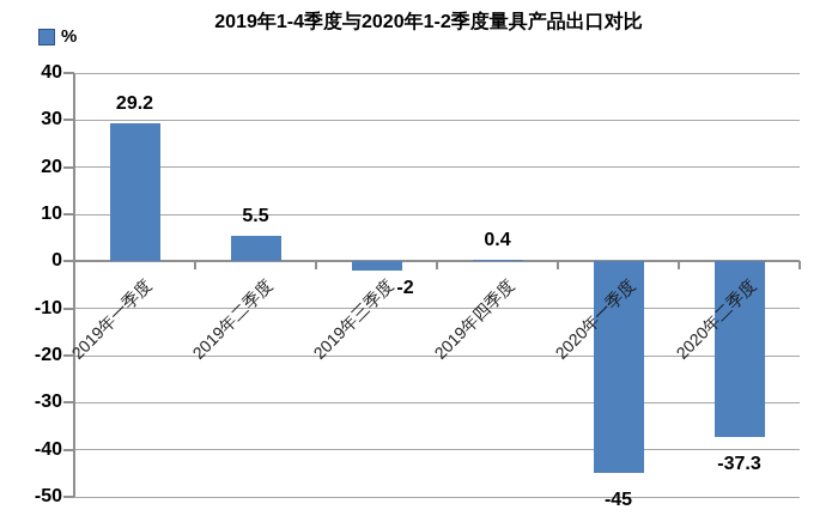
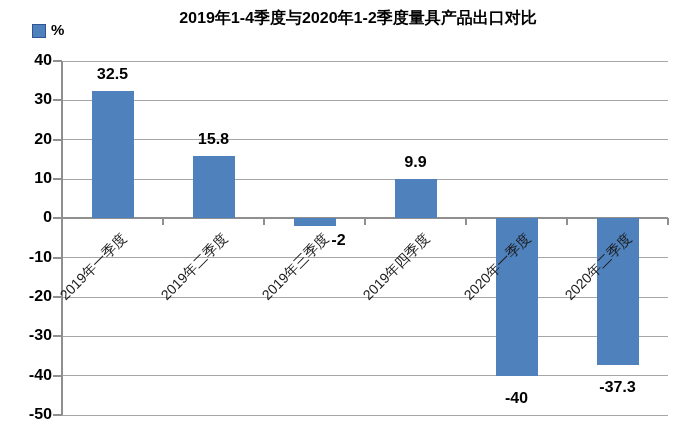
2019年一季度: 29.2 -> 32.5
2019年二季度: 5.5 -> 15.8
2019年四季度: 0.4 -> 9.9
2020年一季度: -45 -> -40
